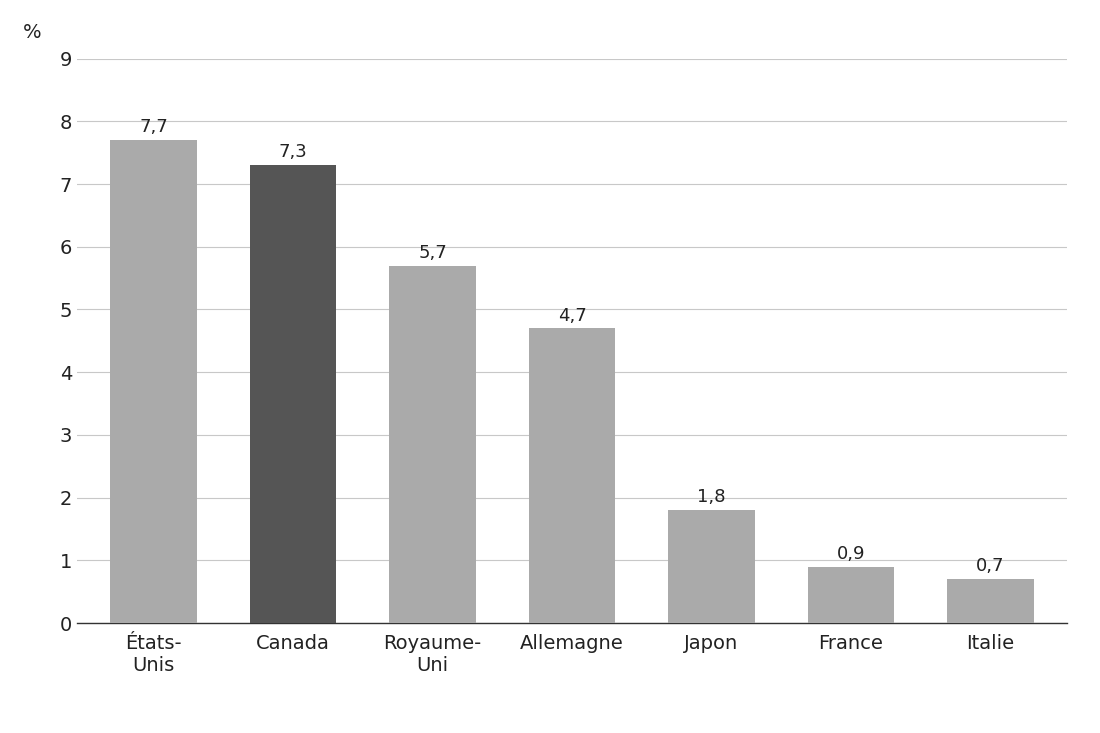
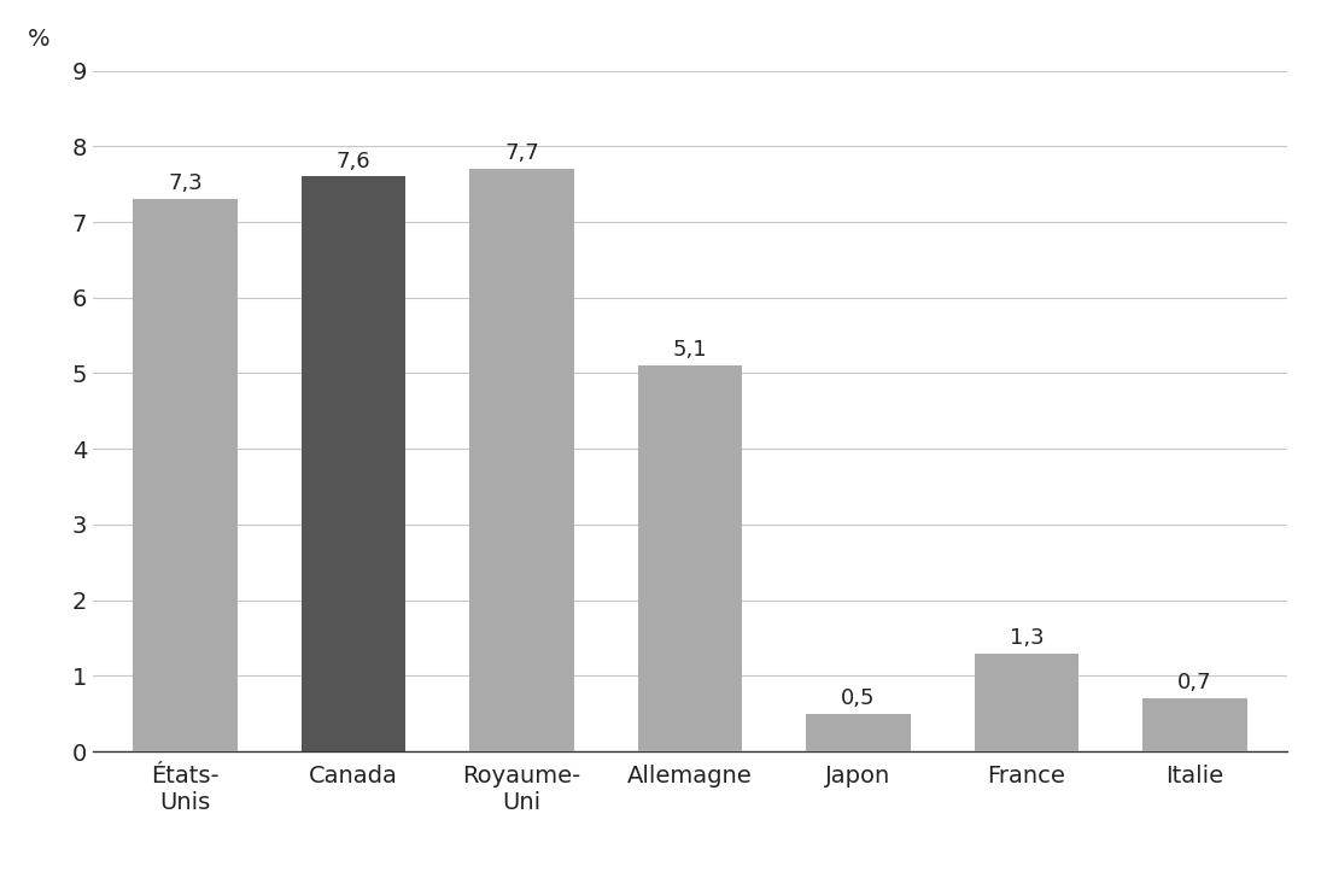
États- Unis: 7,7 -> 7,3
Canada: 7,3 -> 7,6
Royaume- Uni: 5,7 -> 7,7
Allemagne: 4,7 -> 5,1
Japon: 1,8 -> 0,5
France: 0,9 -> 1,3
